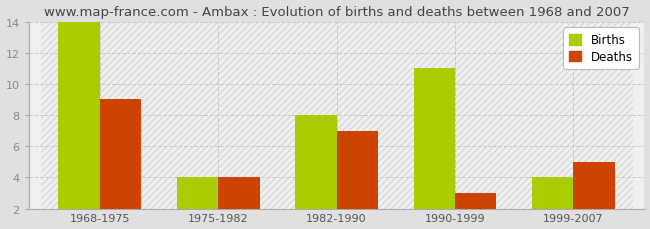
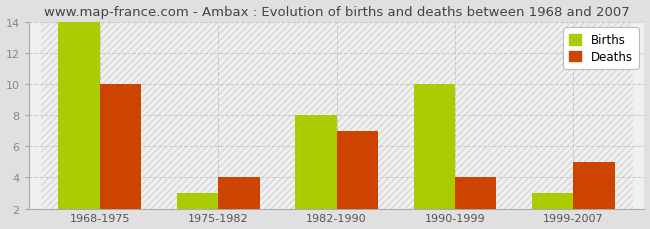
Deaths/1968-1975: 9 -> 10
Births/1975-1982: 4 -> 3
Births/1990-1999: 11 -> 10
Deaths/1990-1999: 3 -> 4
Births/1999-2007: 4 -> 3
